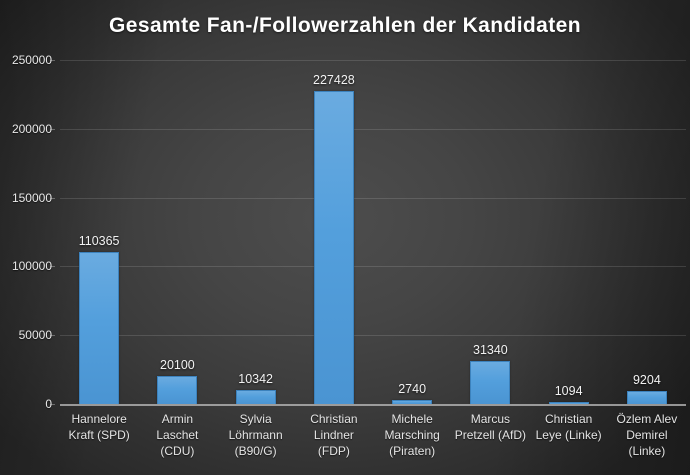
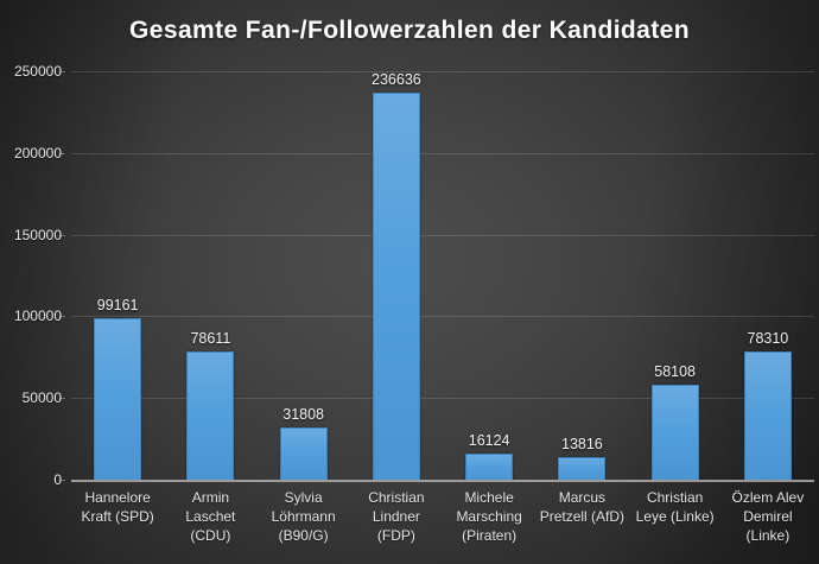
Hannelore Kraft (SPD): 110365 -> 99161
Armin Laschet (CDU): 20100 -> 78611
Sylvia Löhrmann (B90/G): 10342 -> 31808
Christian Lindner (FDP): 227428 -> 236636
Michele Marsching (Piraten): 2740 -> 16124
Marcus Pretzell (AfD): 31340 -> 13816
Christian Leye (Linke): 1094 -> 58108
Özlem Alev Demirel (Linke): 9204 -> 78310
